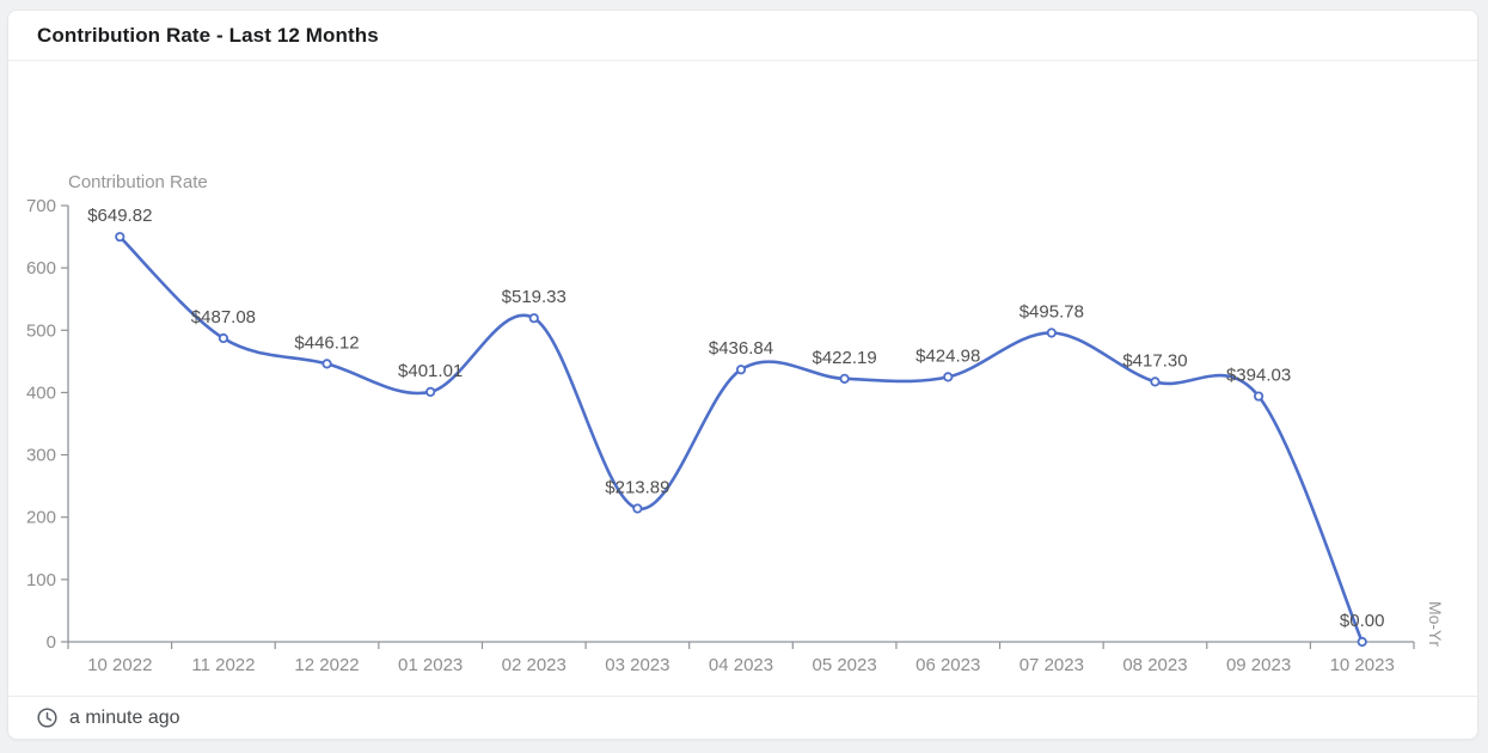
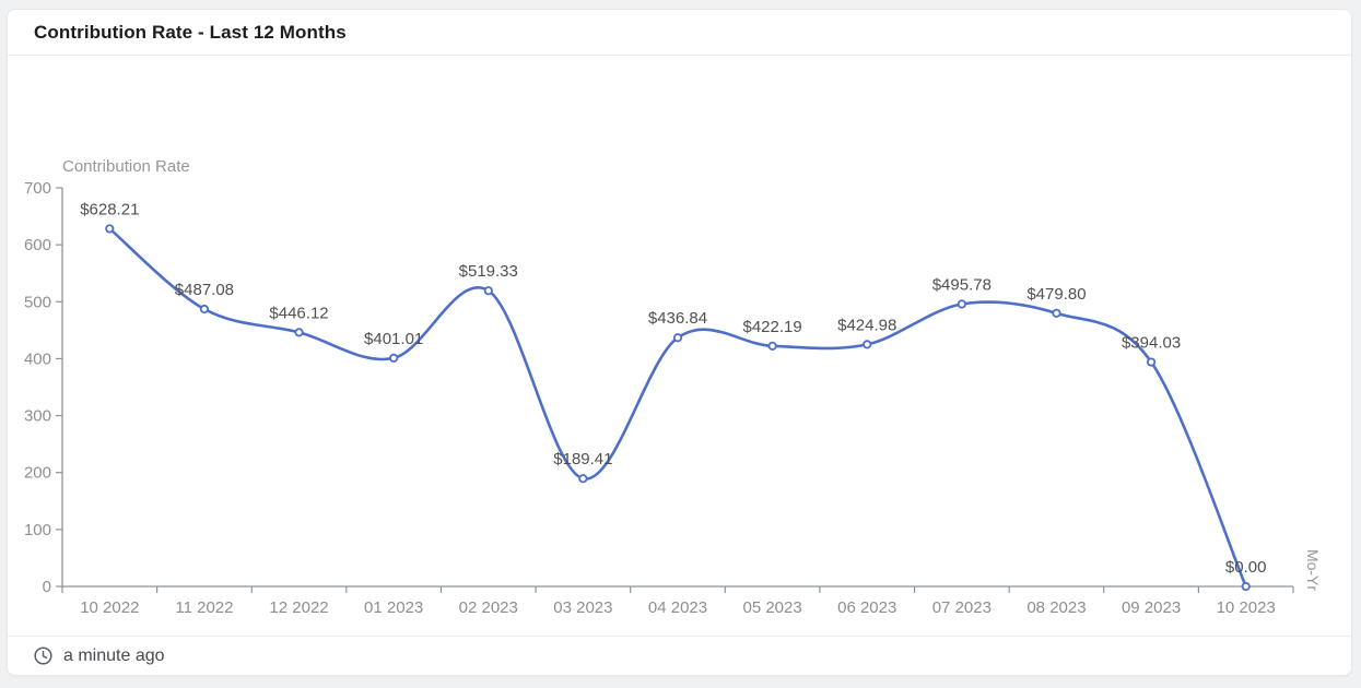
10 2022: $649.82 -> $628.21
03 2023: $213.89 -> $189.41
08 2023: $417.30 -> $479.80
